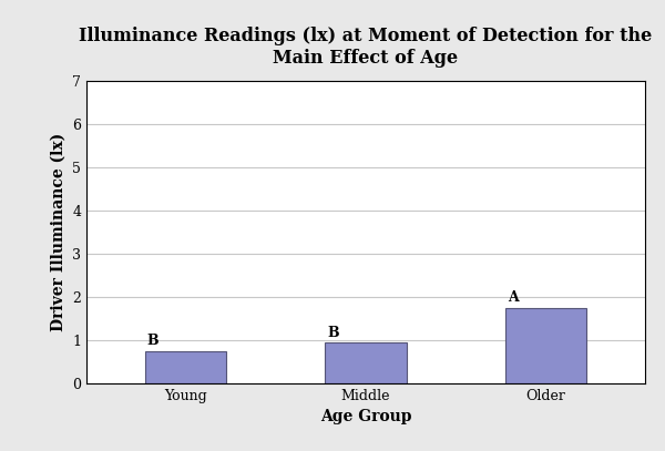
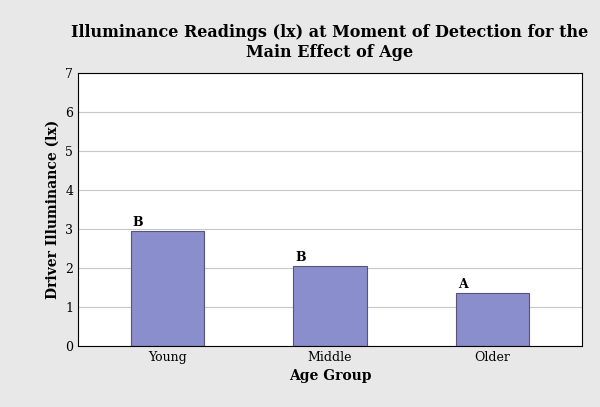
Young: 0.75 -> 2.95
Middle: 0.95 -> 2.05
Older: 1.75 -> 1.35
